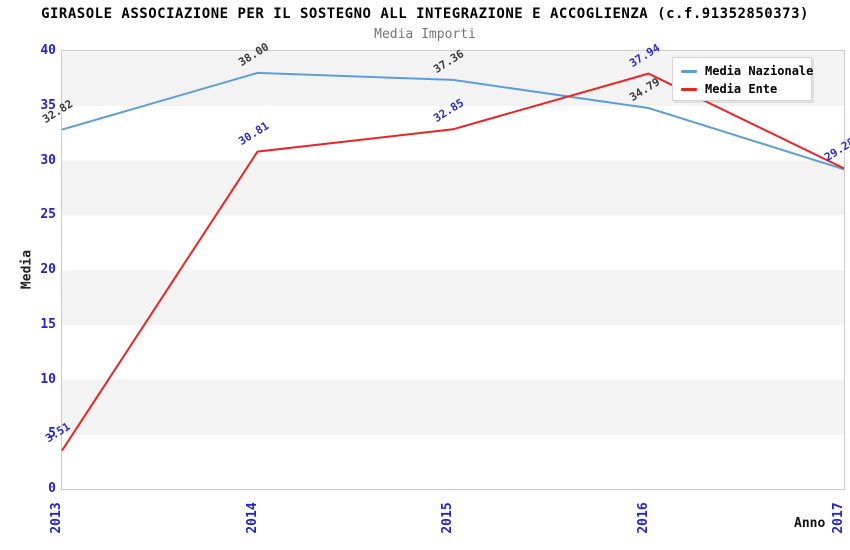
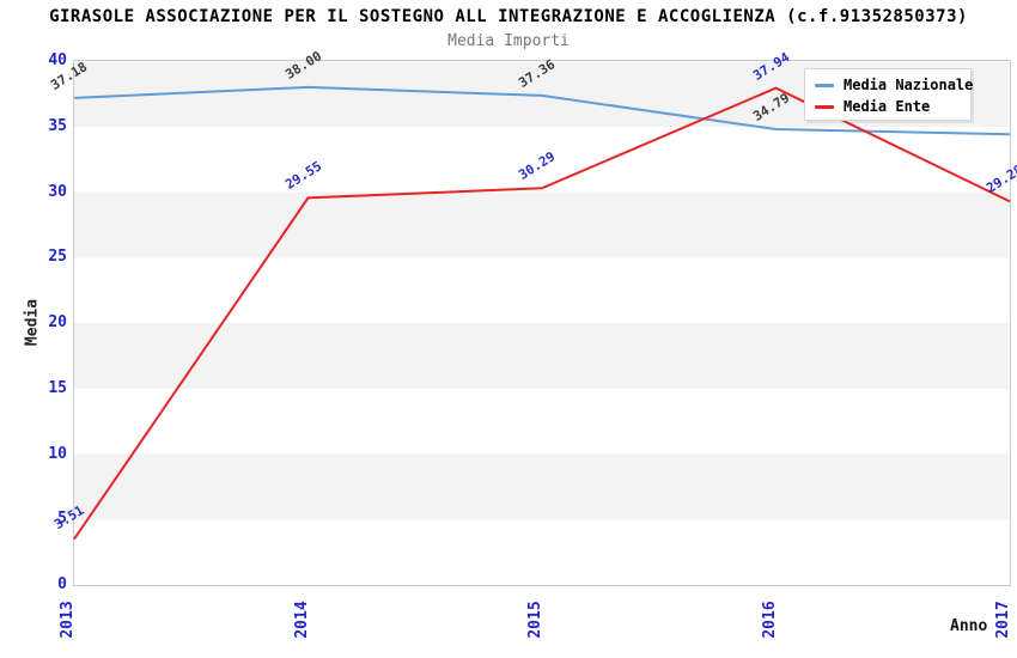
Media Nazionale/2013: 32.82 -> 37.18
Media Ente/2014: 30.81 -> 29.55
Media Ente/2015: 32.85 -> 30.29
Media Nazionale/2017: 29.2 -> 34.4
